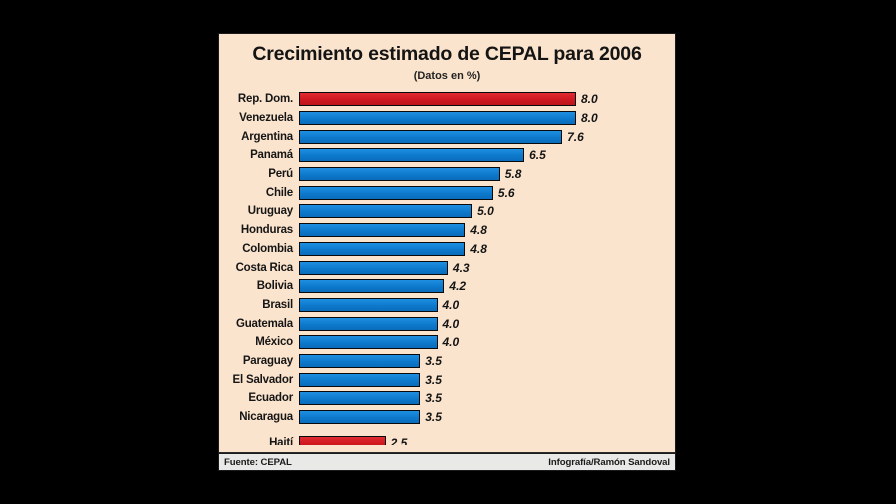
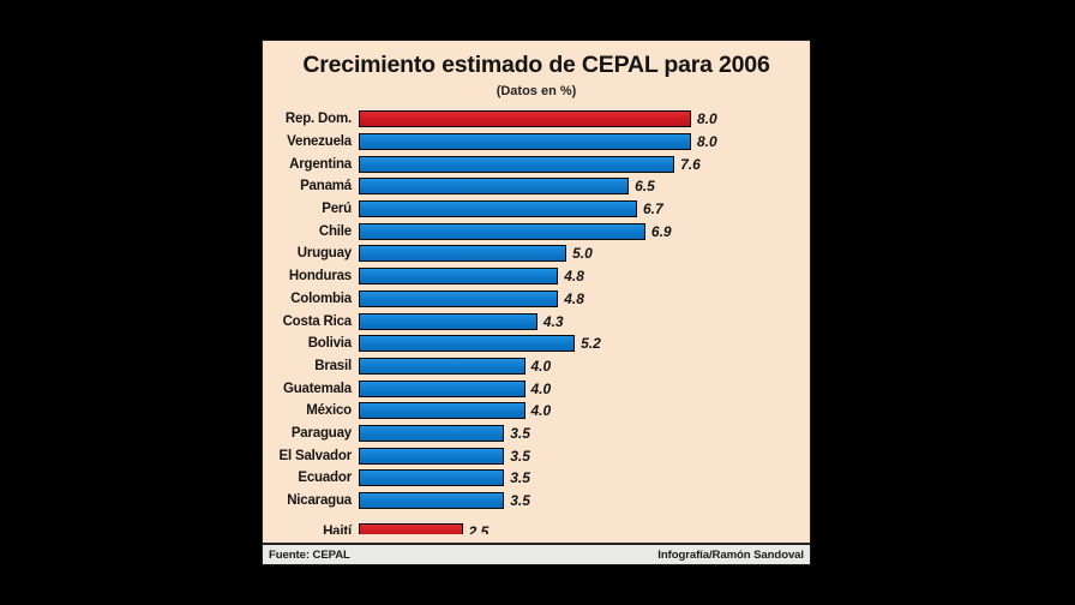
Perú: 5.8 -> 6.7
Chile: 5.6 -> 6.9
Bolivia: 4.2 -> 5.2
